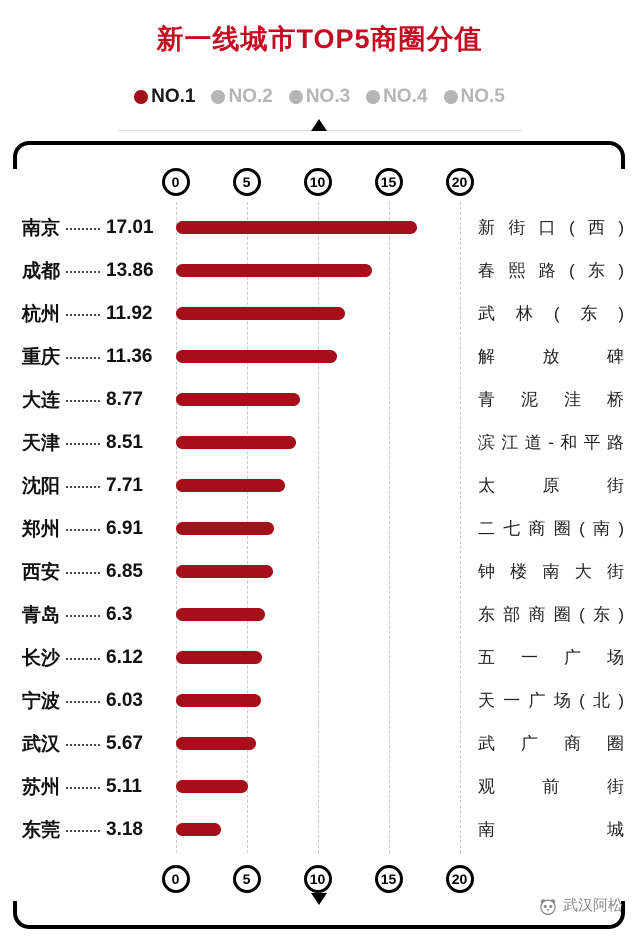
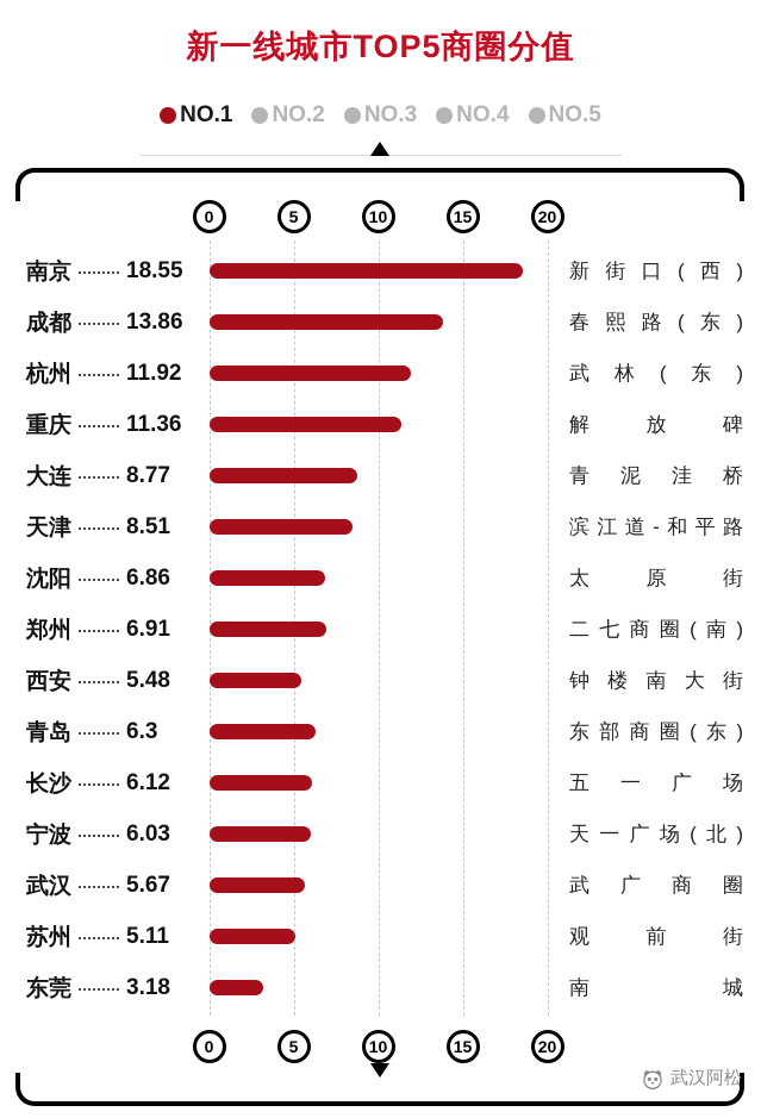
南京: 17.01 -> 18.55
沈阳: 7.71 -> 6.86
西安: 6.85 -> 5.48
